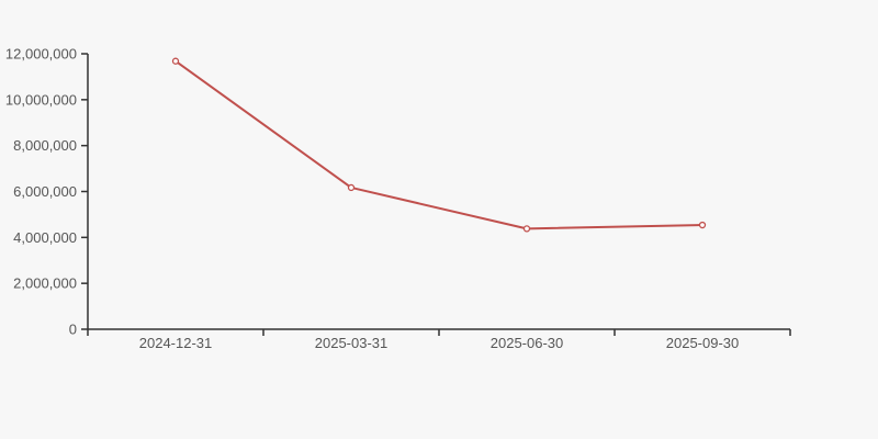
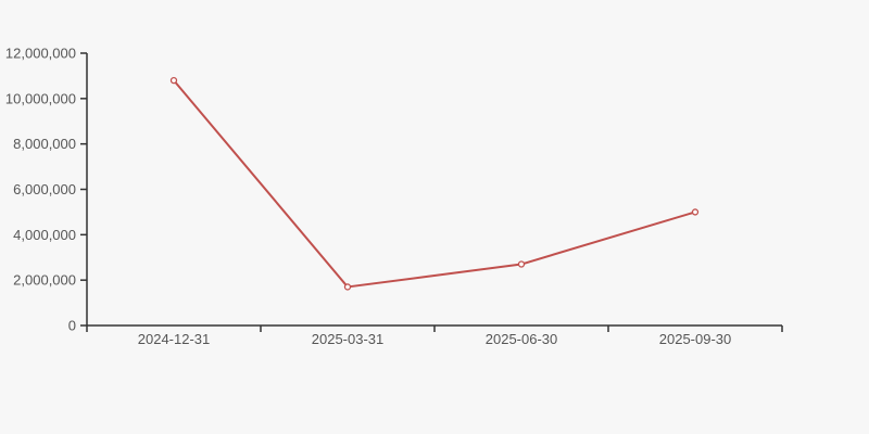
2024-12-31: 11700000 -> 10800000
2025-03-31: 6200000 -> 1700000
2025-06-30: 4400000 -> 2700000
2025-09-30: 4500000 -> 5000000
